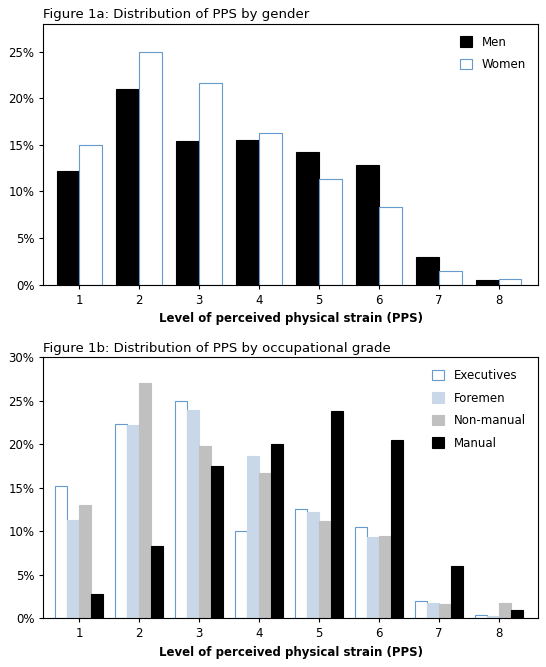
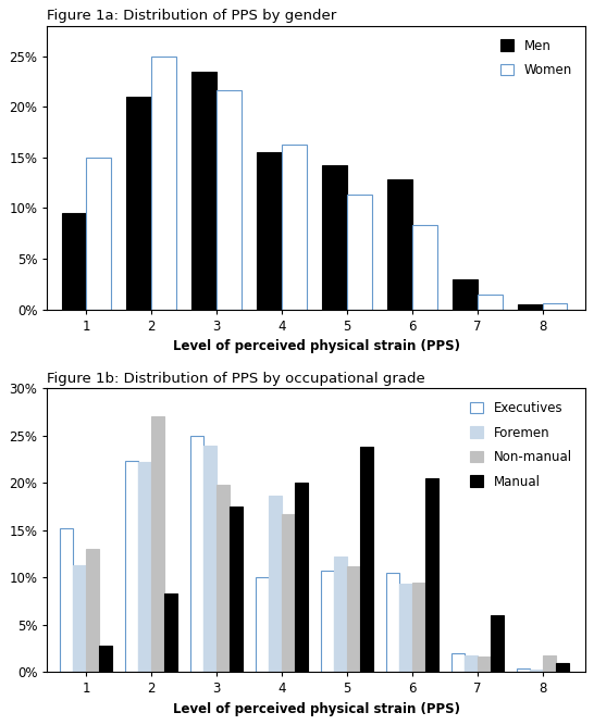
Figure 1a: Distribution of PPS by gender/Men/1: 12.2% -> 9.5%
Figure 1a: Distribution of PPS by gender/Men/3: 15.4% -> 23.5%
Figure 1b: Distribution of PPS by occupational grade/Executives/5: 12.6% -> 10.7%
